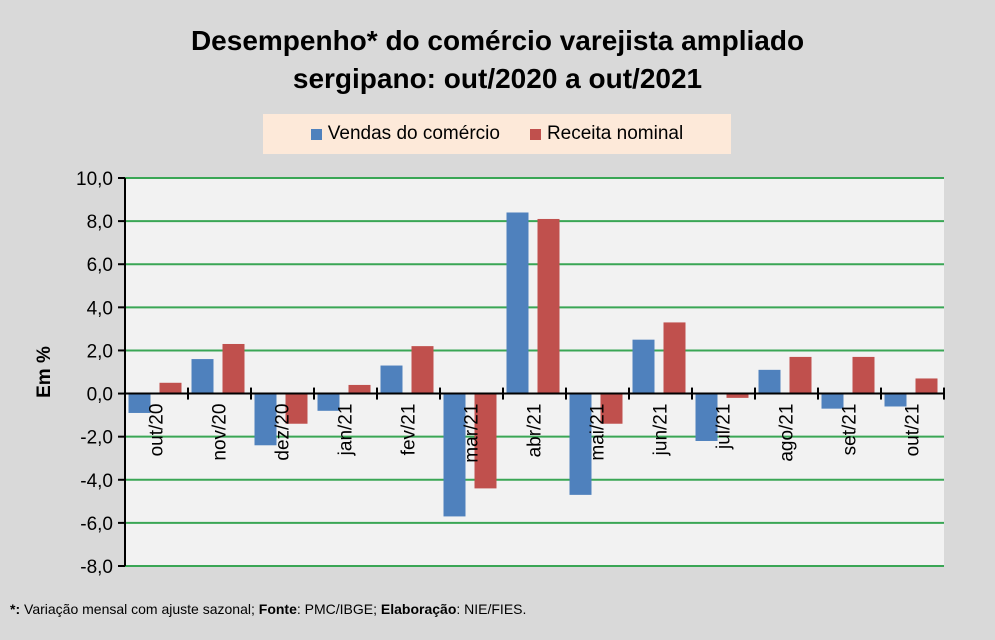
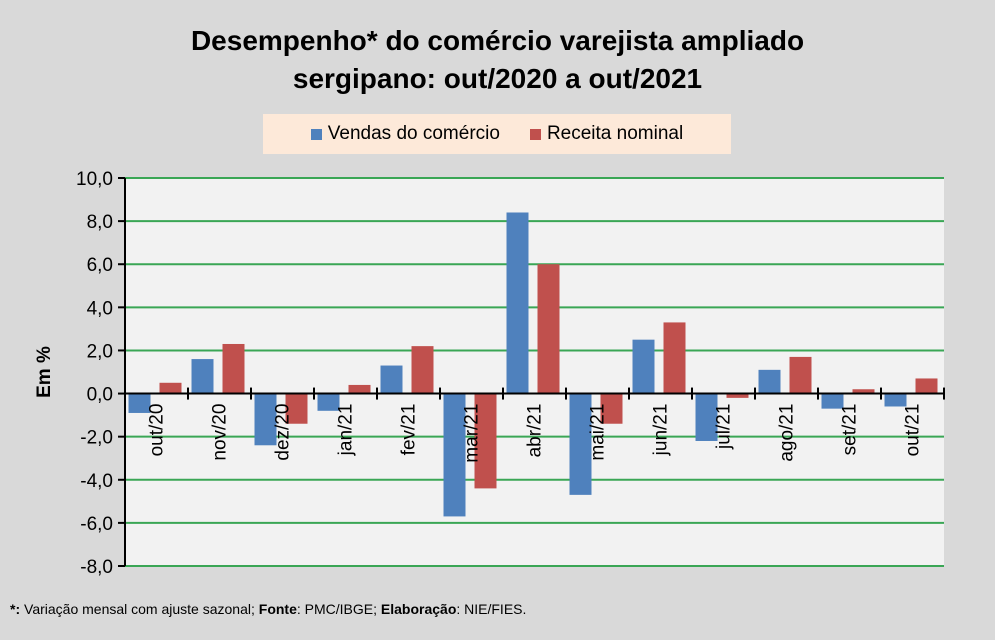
Receita nominal/abr/21: 8,1 -> 6,0
Receita nominal/set/21: 1,7 -> 0,2
